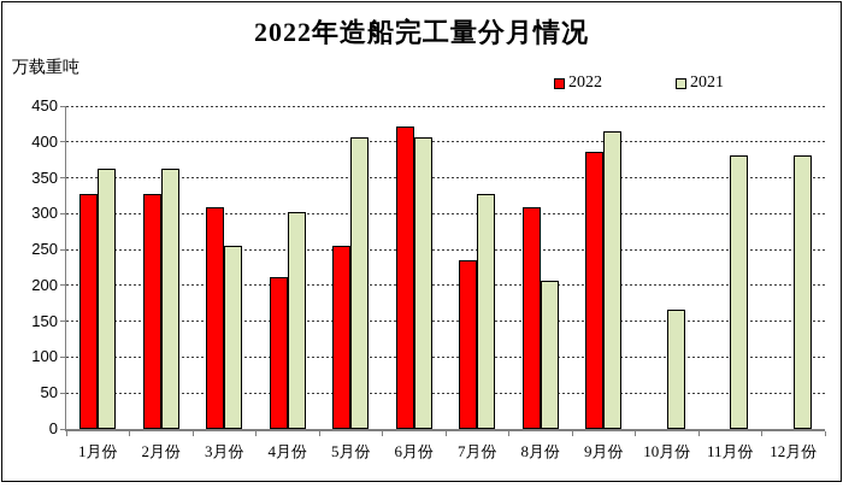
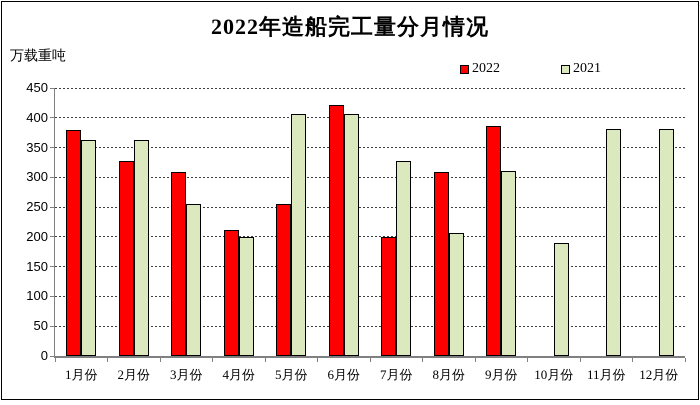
2022/1月份: 330 -> 380
2021/4月份: 300 -> 200
2022/7月份: 240 -> 200
2021/9月份: 410 -> 310
2021/10月份: 170 -> 190
